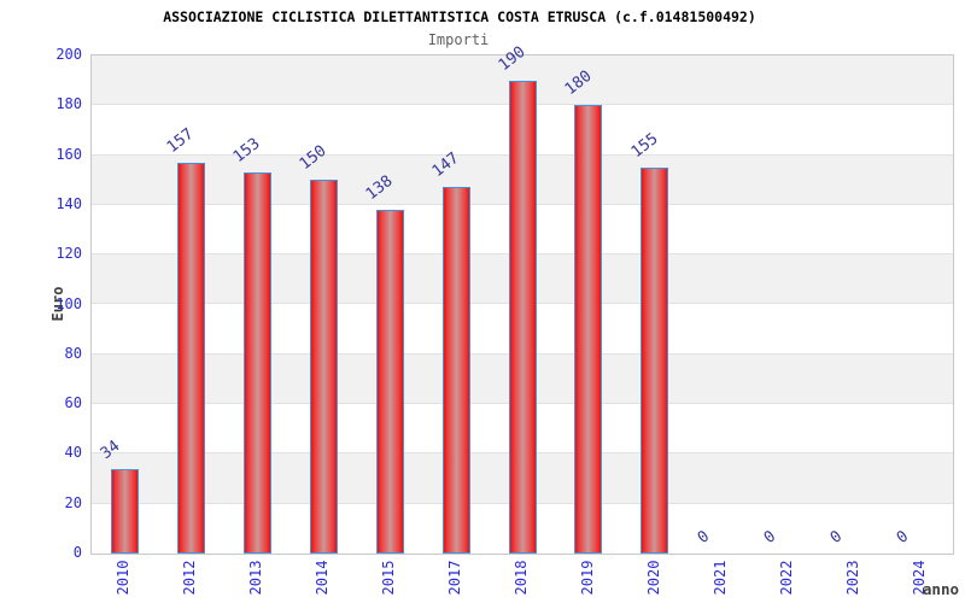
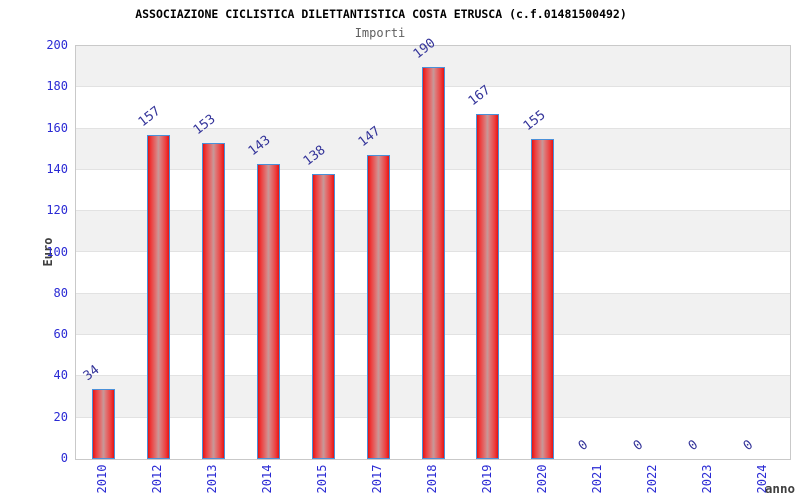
2014: 150 -> 143
2019: 180 -> 167
